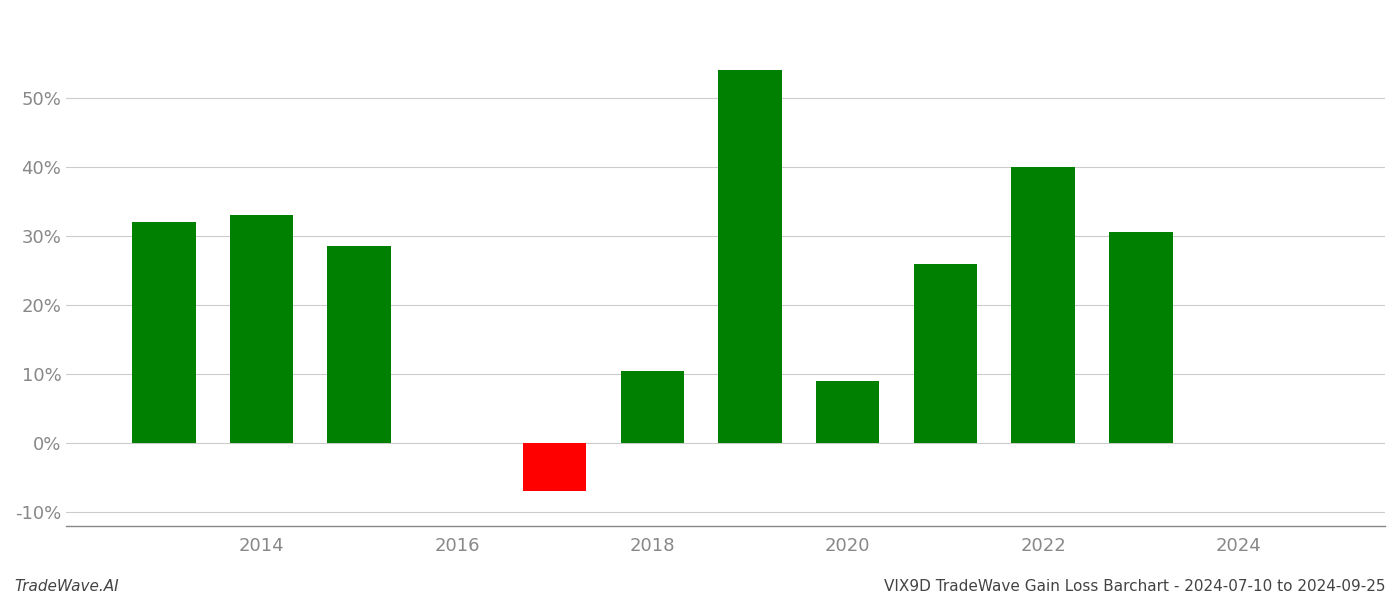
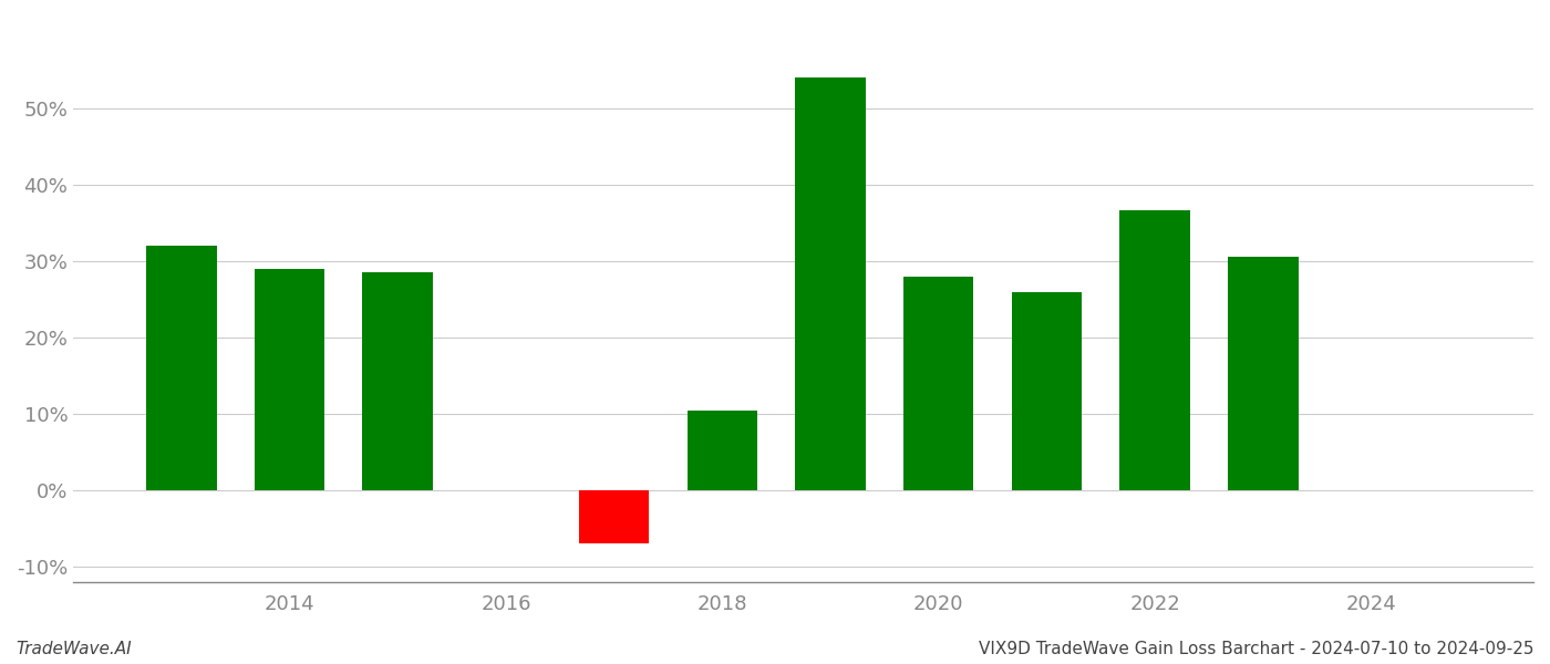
2014: 33.0% -> 29.0%
2020: 9.0% -> 28.0%
2022: 40.0% -> 36.6%
